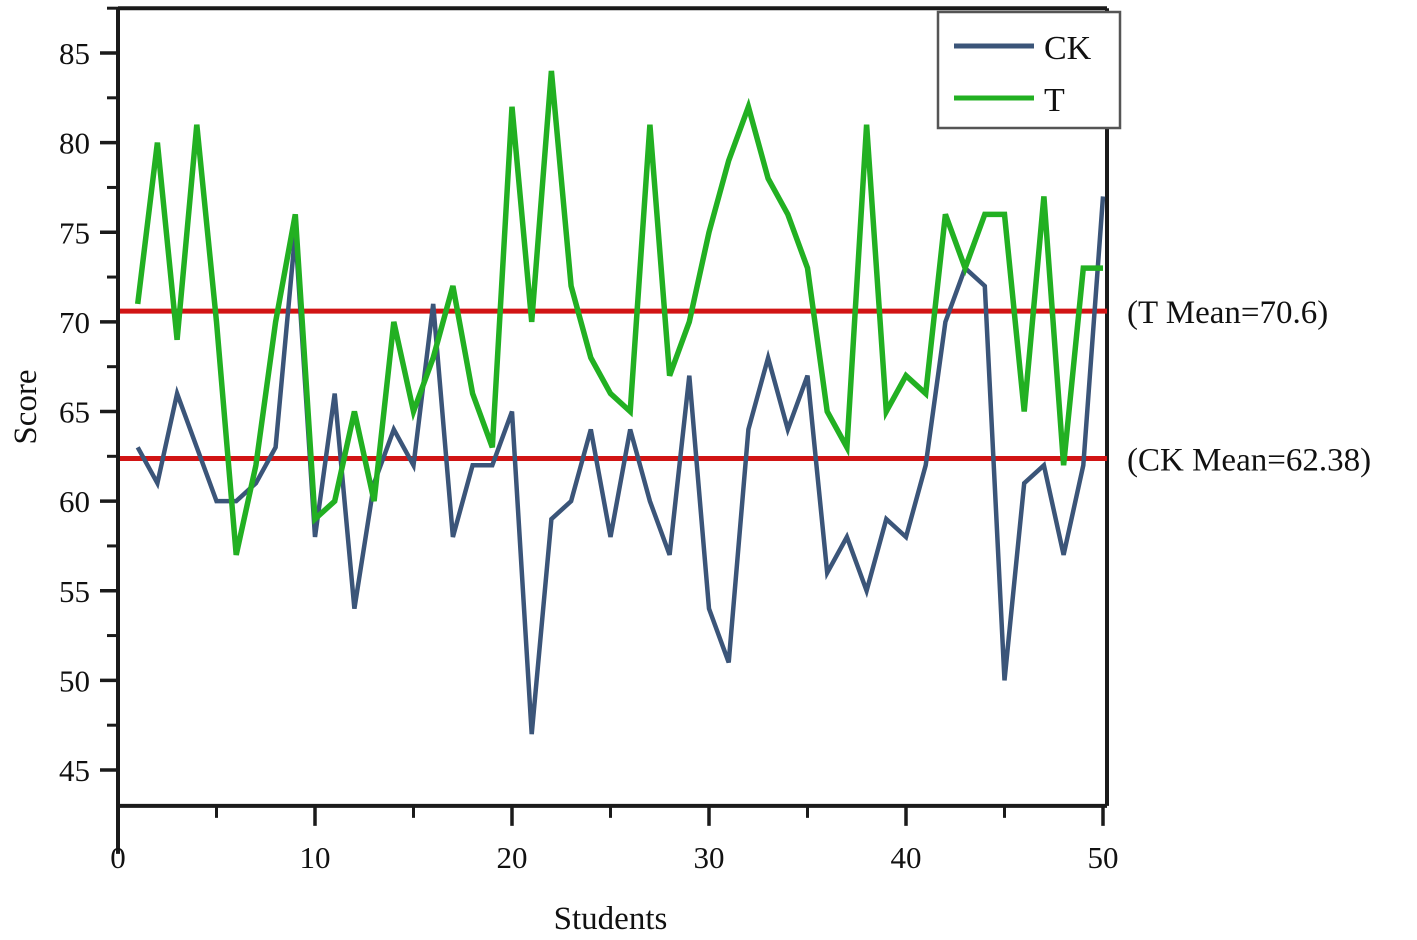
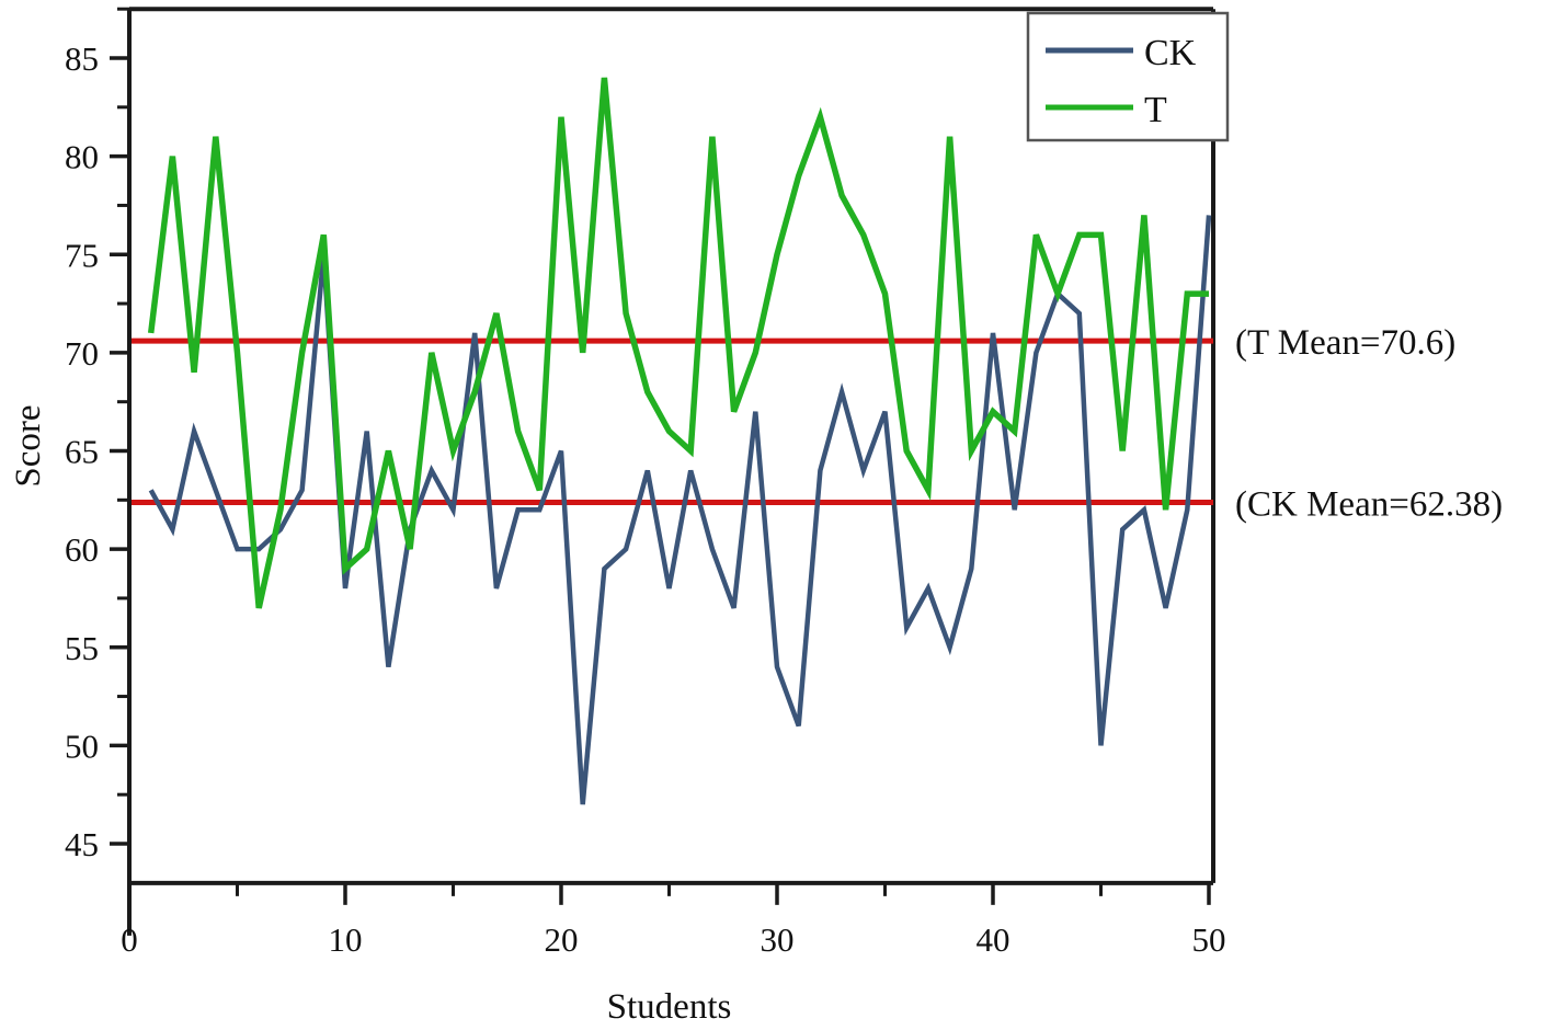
CK/40: 58 -> 71
